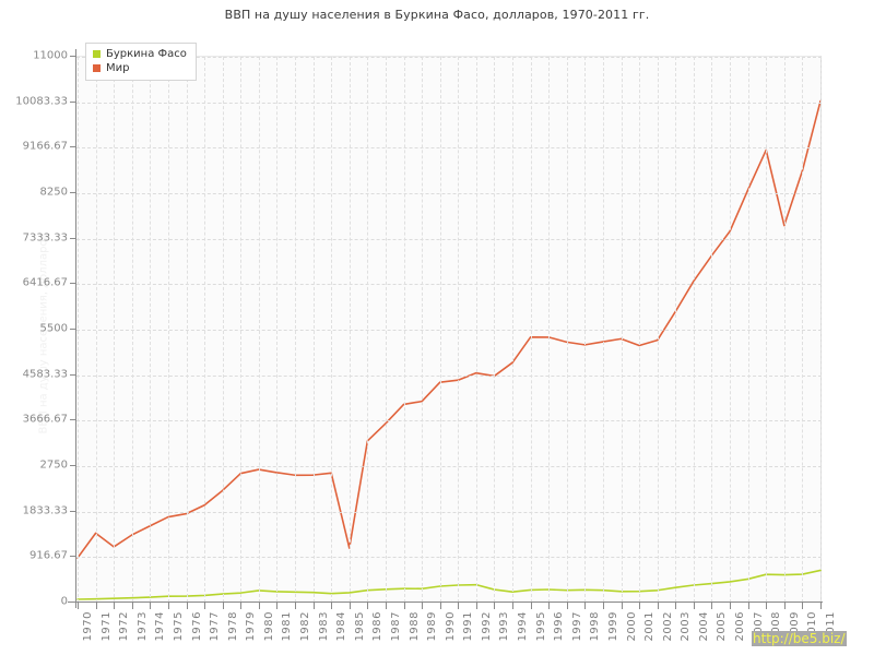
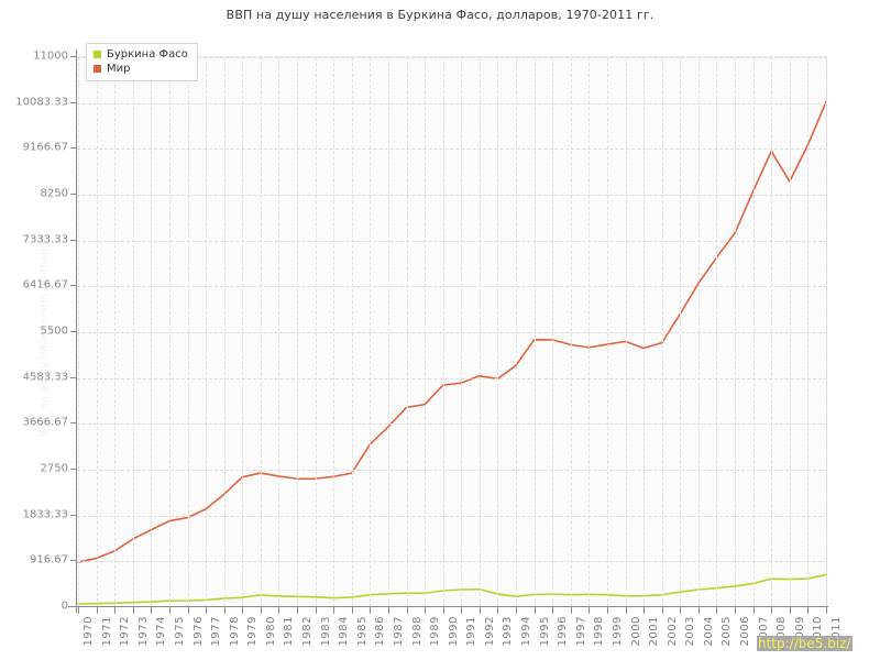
Мир/1971: 1400 -> 1000
Мир/1985: 1100 -> 2700
Мир/2009: 7600 -> 8500
Мир/2010: 8700 -> 9200
